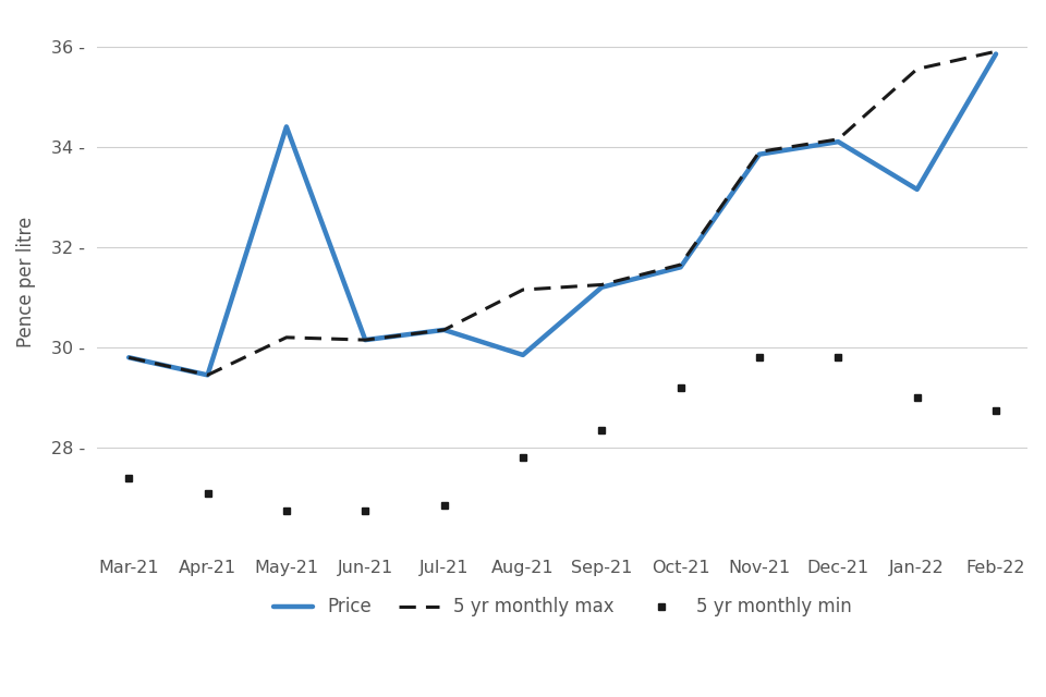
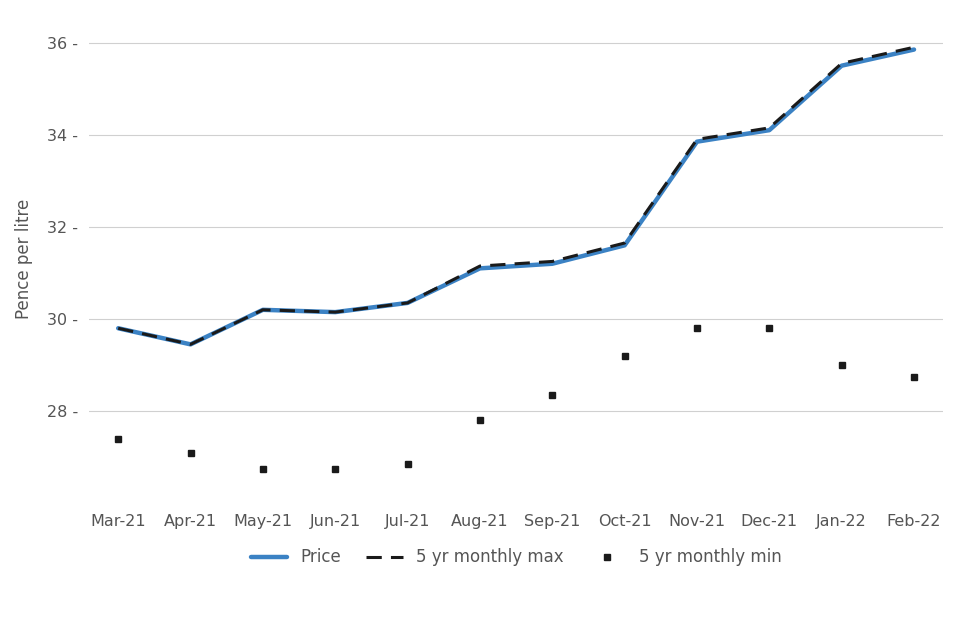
Price/May-21: 34.40 - -> 30.20 -
Price/Aug-21: 29.85 - -> 31.10 -
Price/Jan-22: 33.15 - -> 35.50 -
